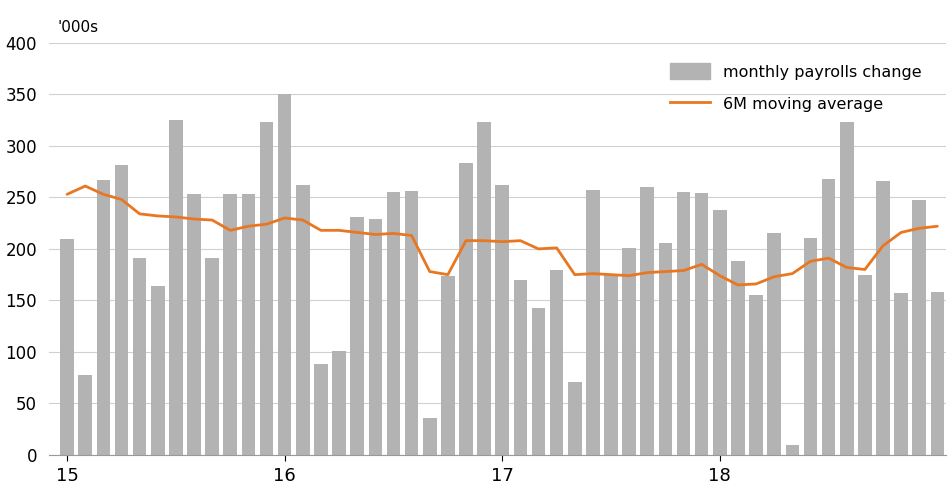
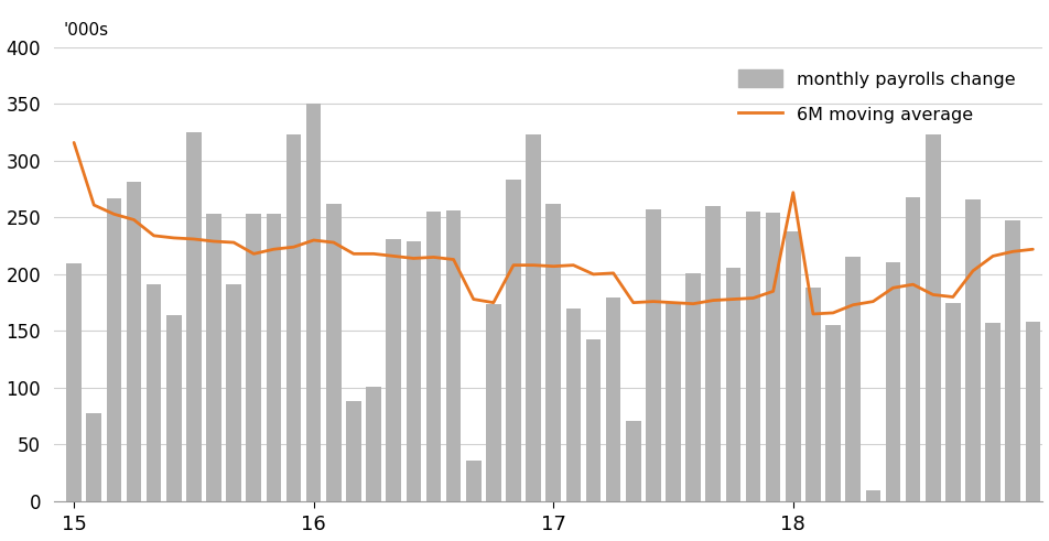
6M moving average/15: 253 -> 316
6M moving average/18: 174 -> 272
